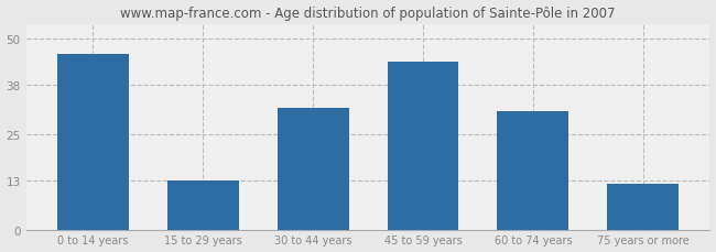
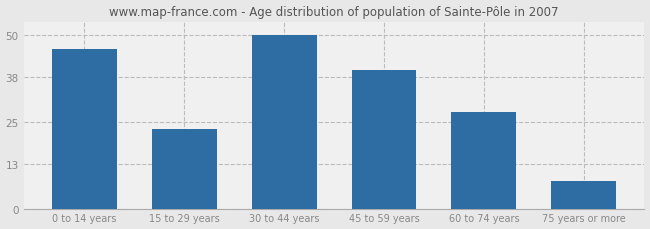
15 to 29 years: 13 -> 23
30 to 44 years: 32 -> 50
45 to 59 years: 44 -> 40
60 to 74 years: 31 -> 28
75 years or more: 12 -> 8
